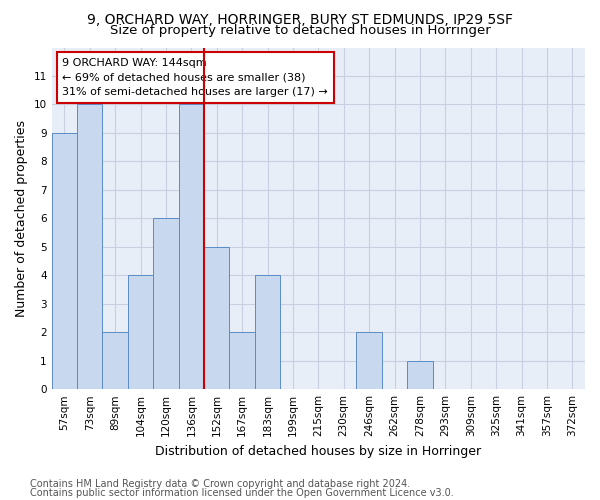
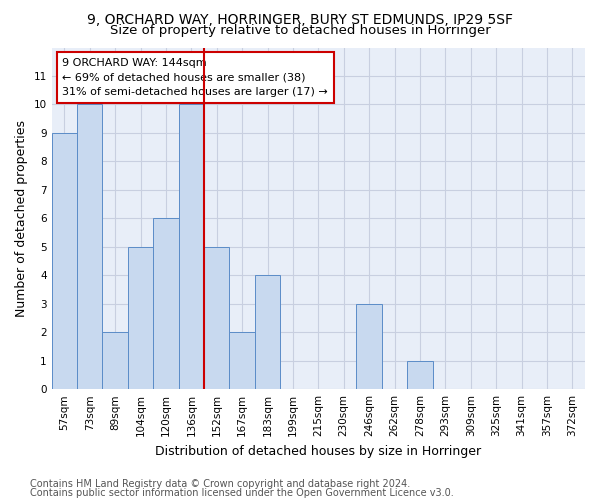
104sqm: 4 -> 5
246sqm: 2 -> 3
